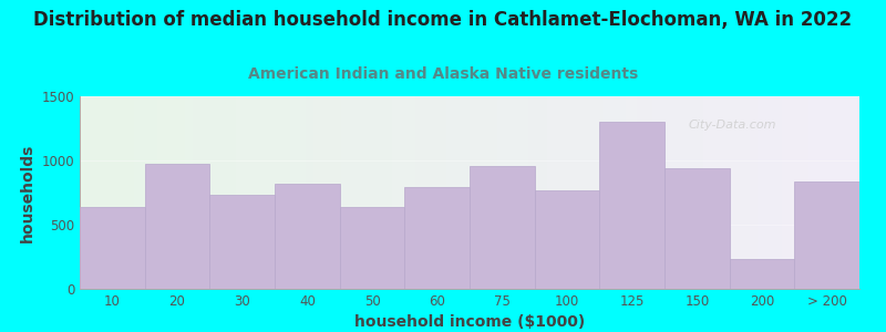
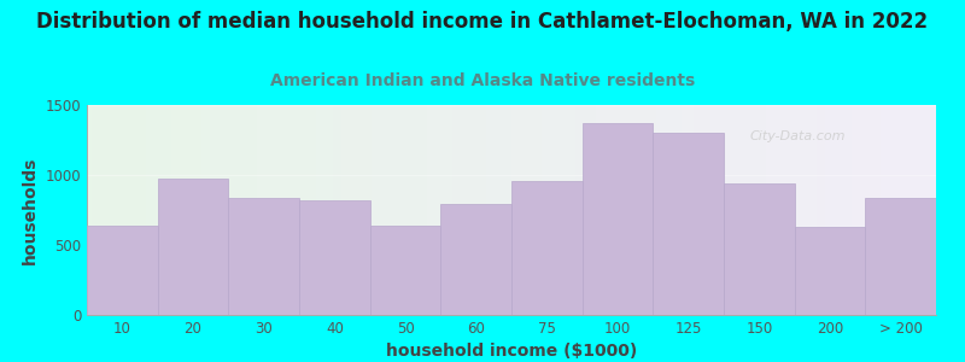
30: 730 -> 840
100: 770 -> 1370
200: 230 -> 630
